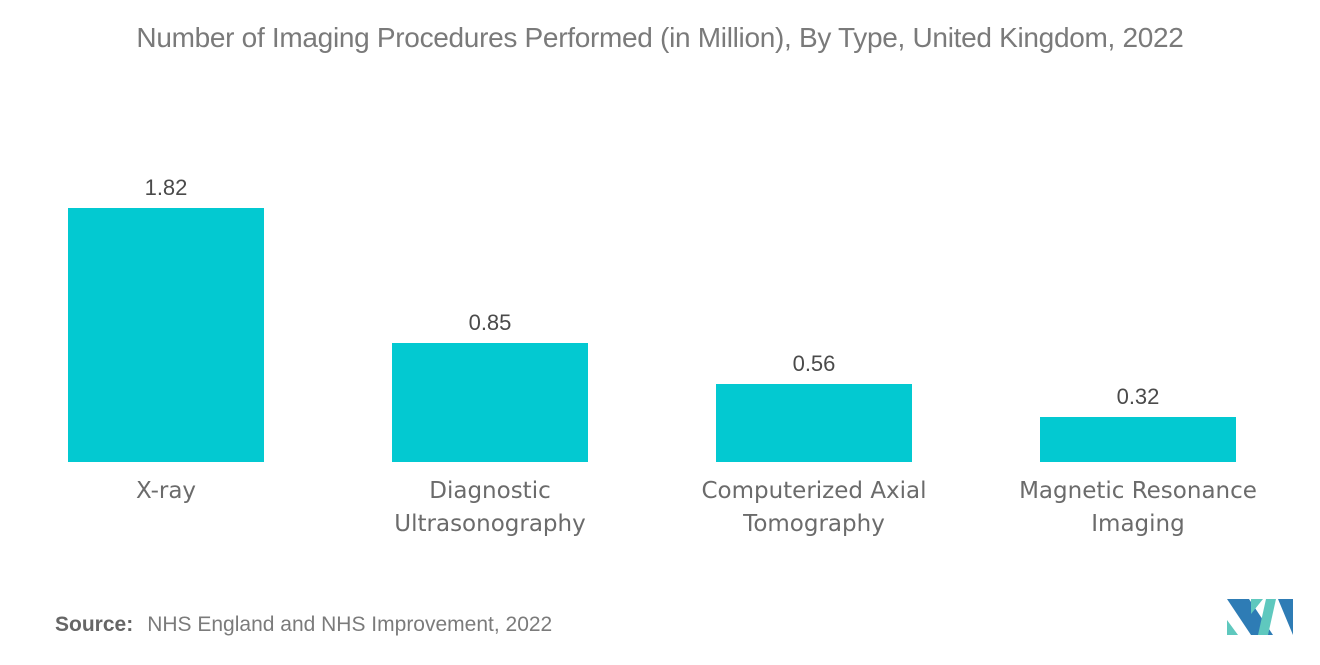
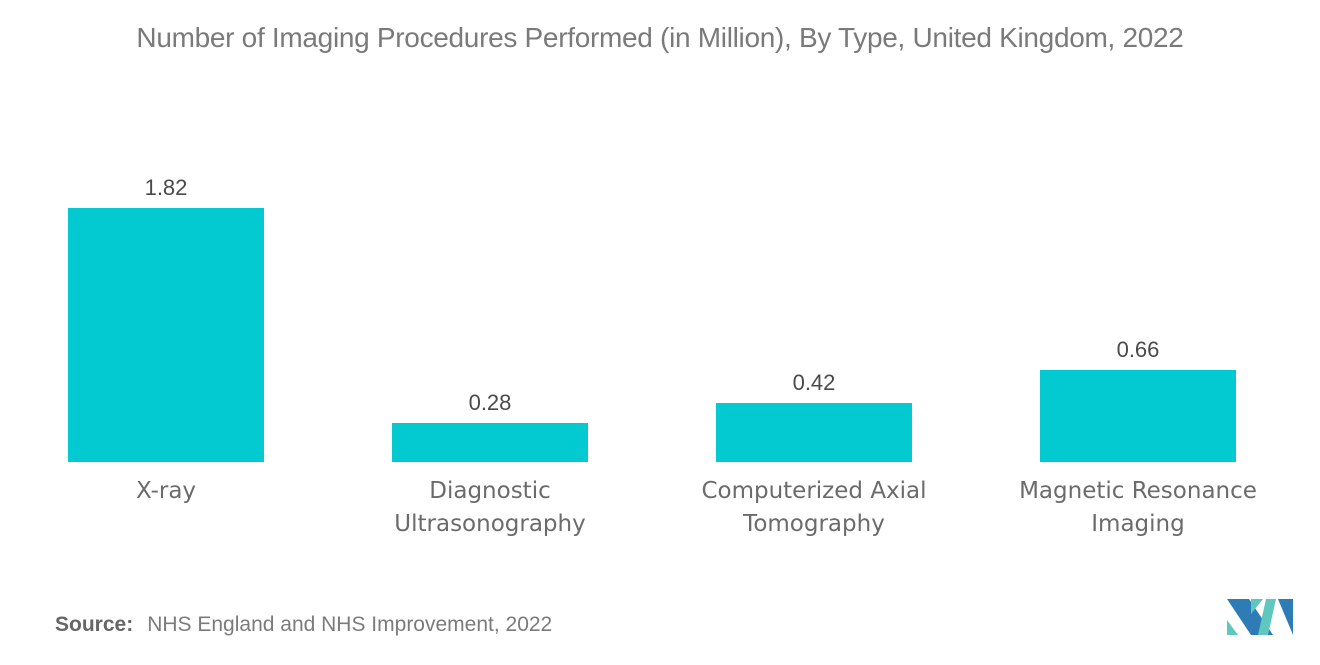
Diagnostic Ultrasonography: 0.85 -> 0.28
Computerized Axial Tomography: 0.56 -> 0.42
Magnetic Resonance Imaging: 0.32 -> 0.66
